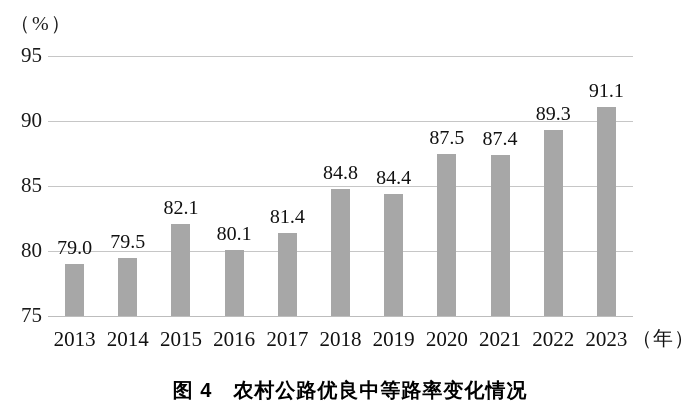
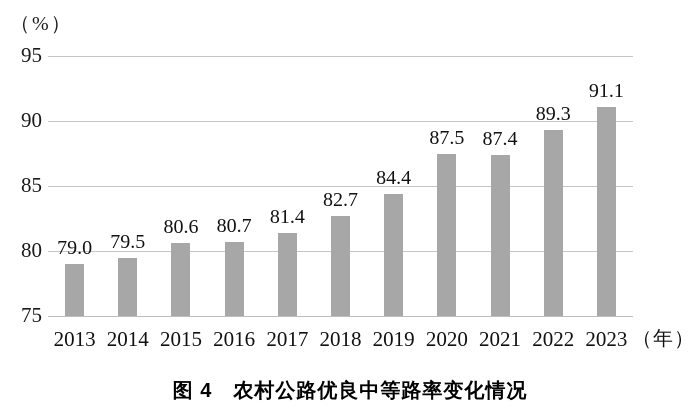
2015: 82.1 -> 80.6
2016: 80.1 -> 80.7
2018: 84.8 -> 82.7
